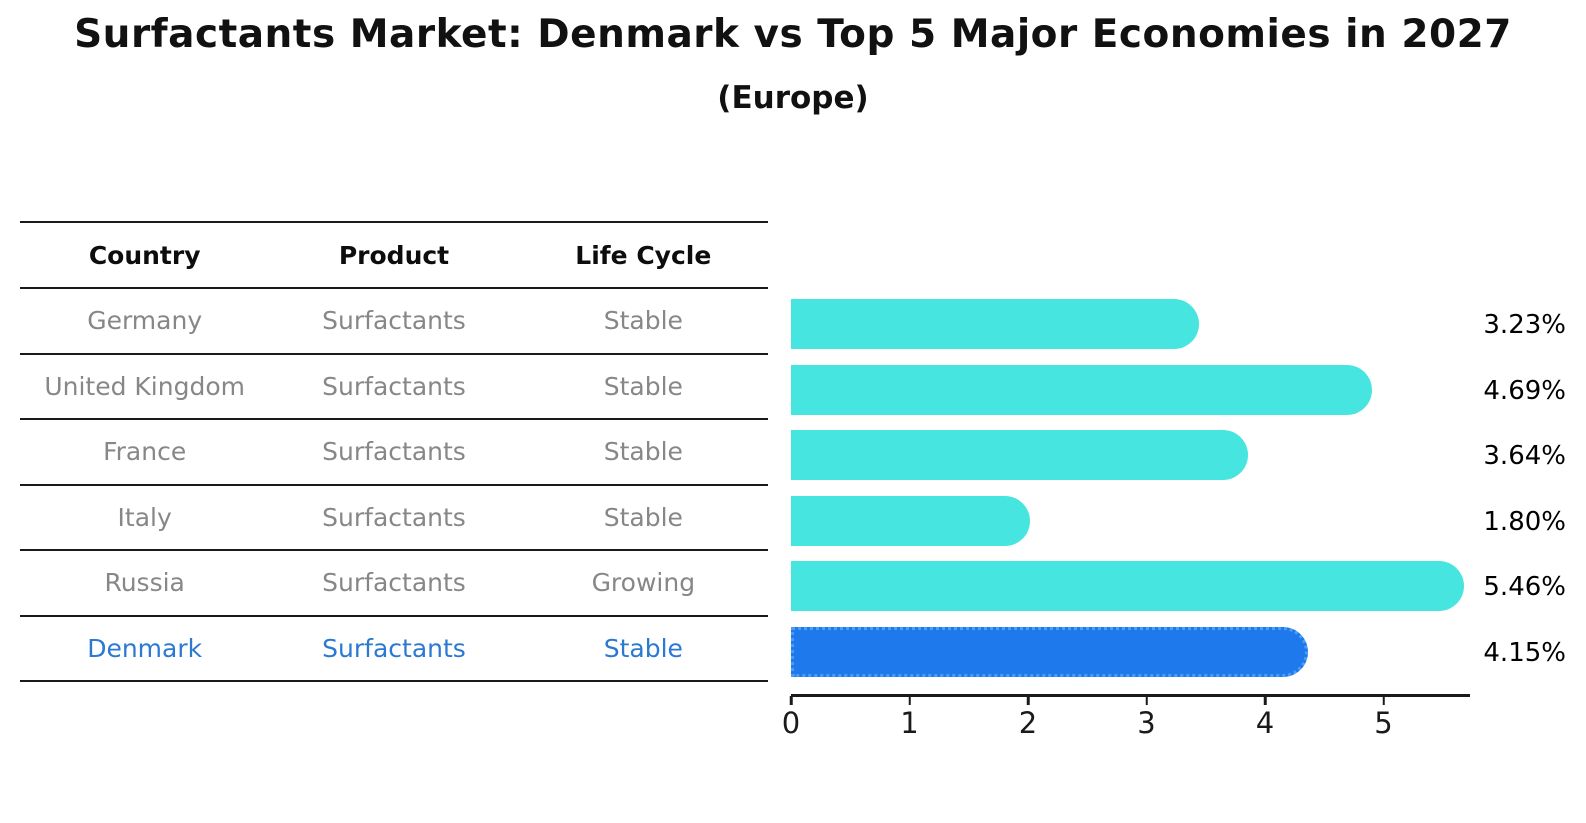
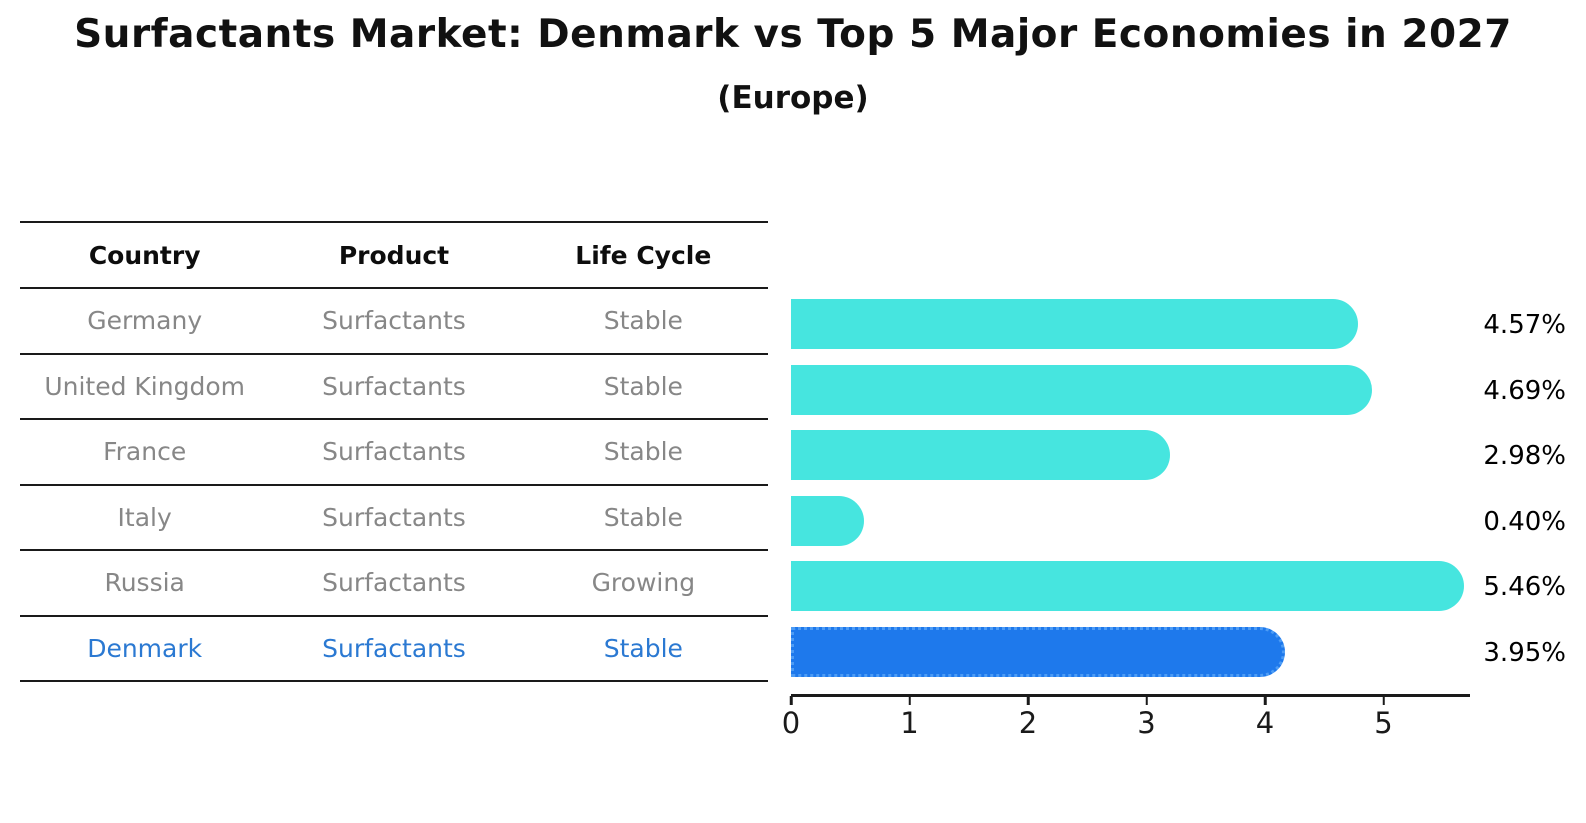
Germany: 3.23% -> 4.57%
France: 3.64% -> 2.98%
Italy: 1.80% -> 0.40%
Denmark: 4.15% -> 3.95%
